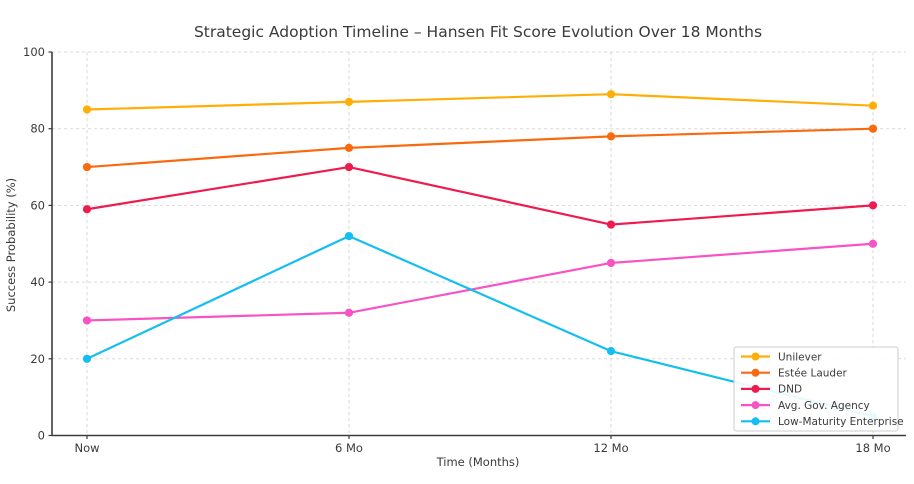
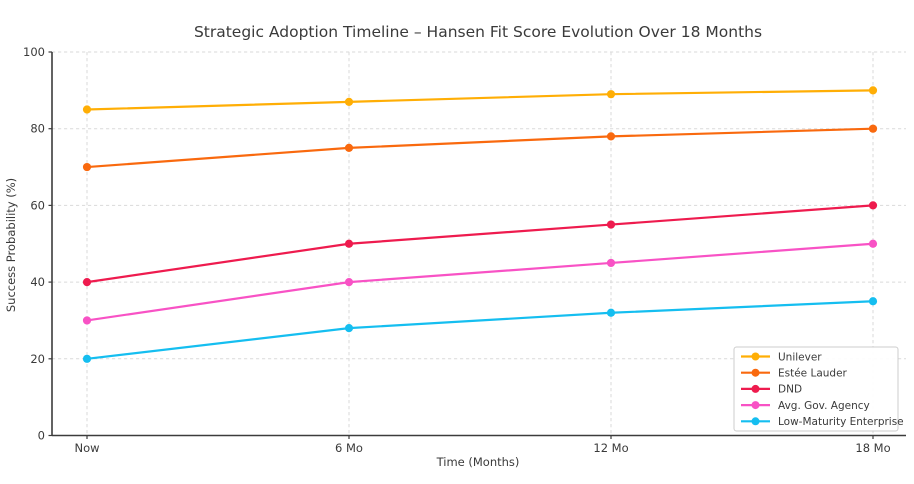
DND/Now: 59 -> 40
DND/6 Mo: 70 -> 50
Avg. Gov. Agency/6 Mo: 32 -> 40
Low-Maturity Enterprise/6 Mo: 52 -> 28
Low-Maturity Enterprise/12 Mo: 22 -> 32
Unilever/18 Mo: 86 -> 90
Low-Maturity Enterprise/18 Mo: 5 -> 35
